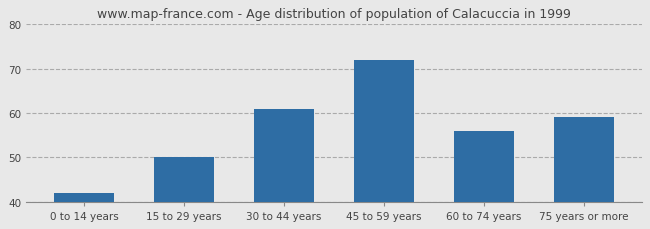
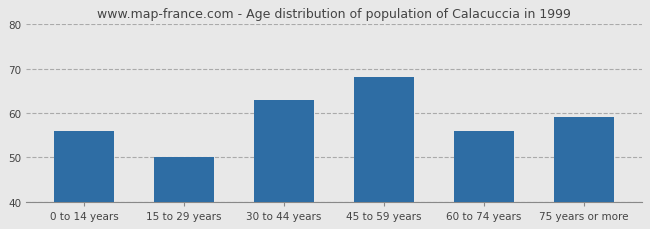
0 to 14 years: 42 -> 56
30 to 44 years: 61 -> 63
45 to 59 years: 72 -> 68
